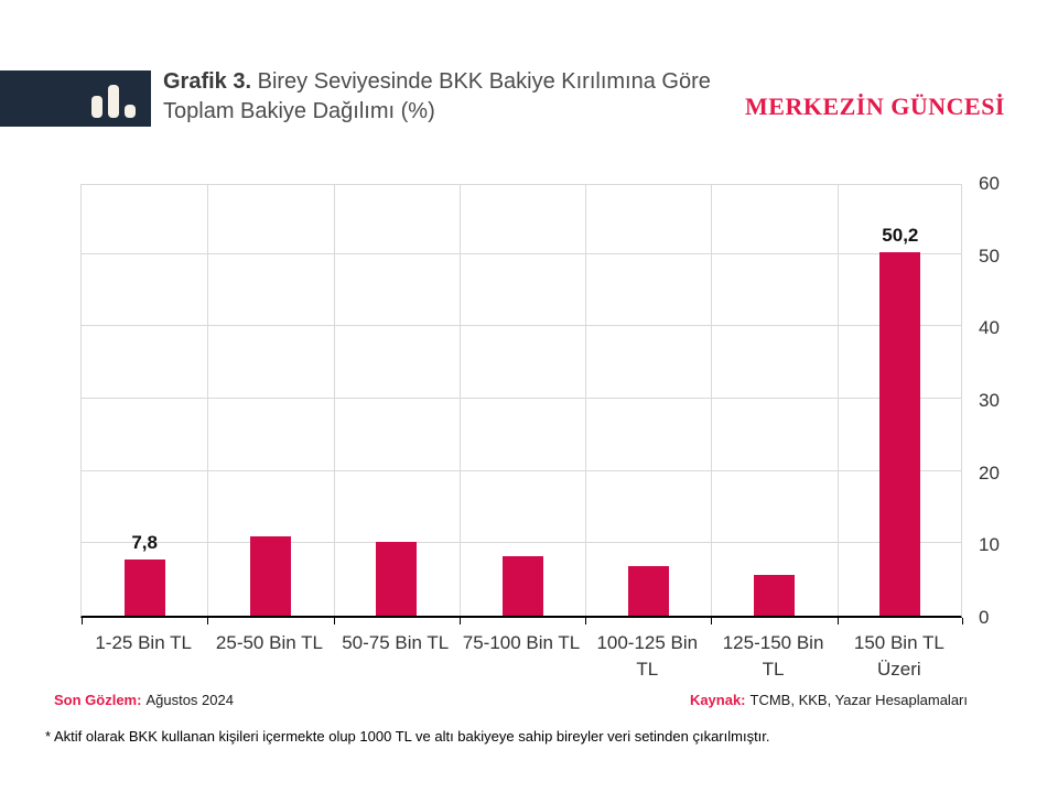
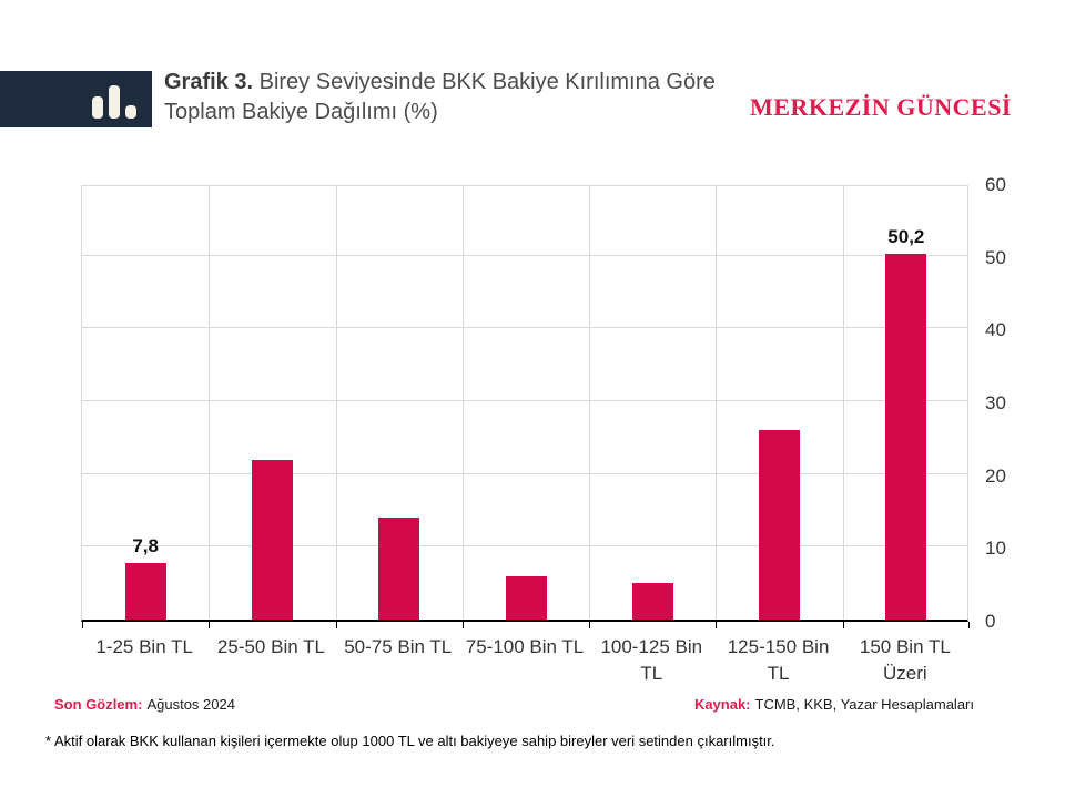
25-50 Bin TL: 11 -> 22
50-75 Bin TL: 10 -> 14
75-100 Bin TL: 8 -> 6
100-125 Bin TL: 7 -> 5
125-150 Bin TL: 6 -> 26
